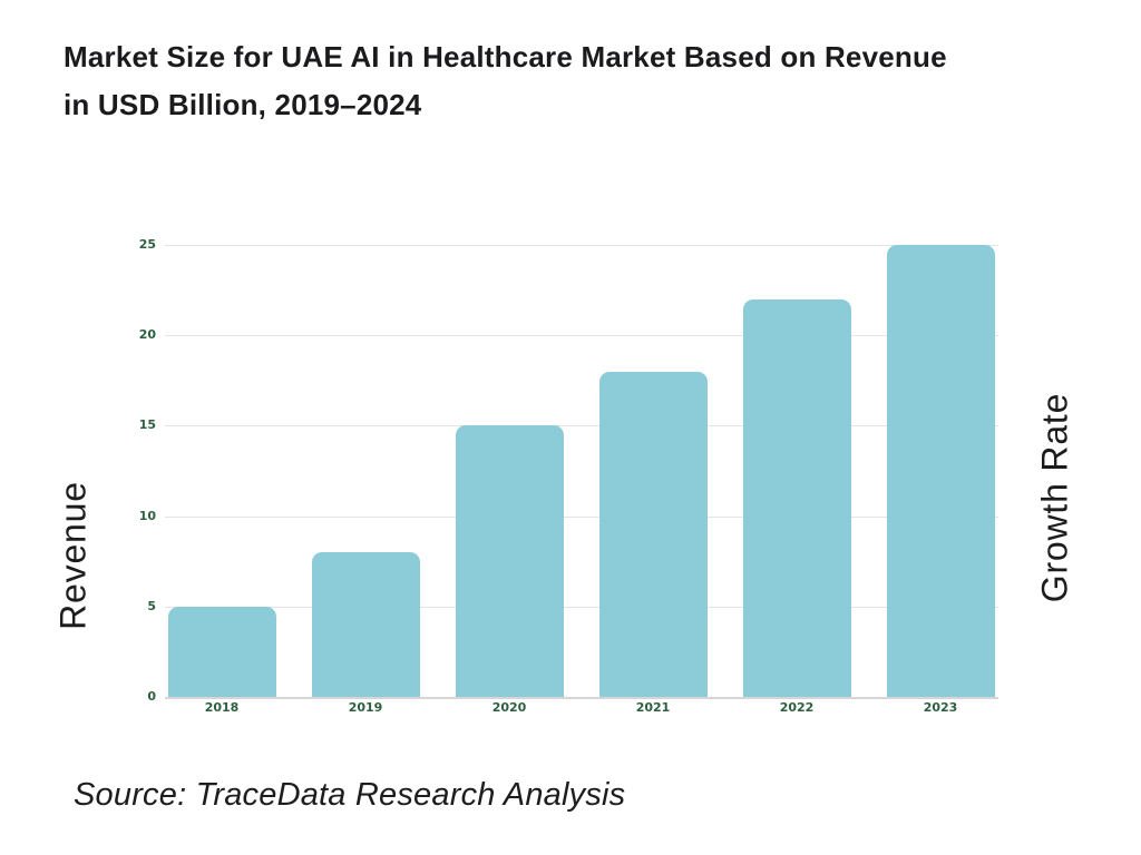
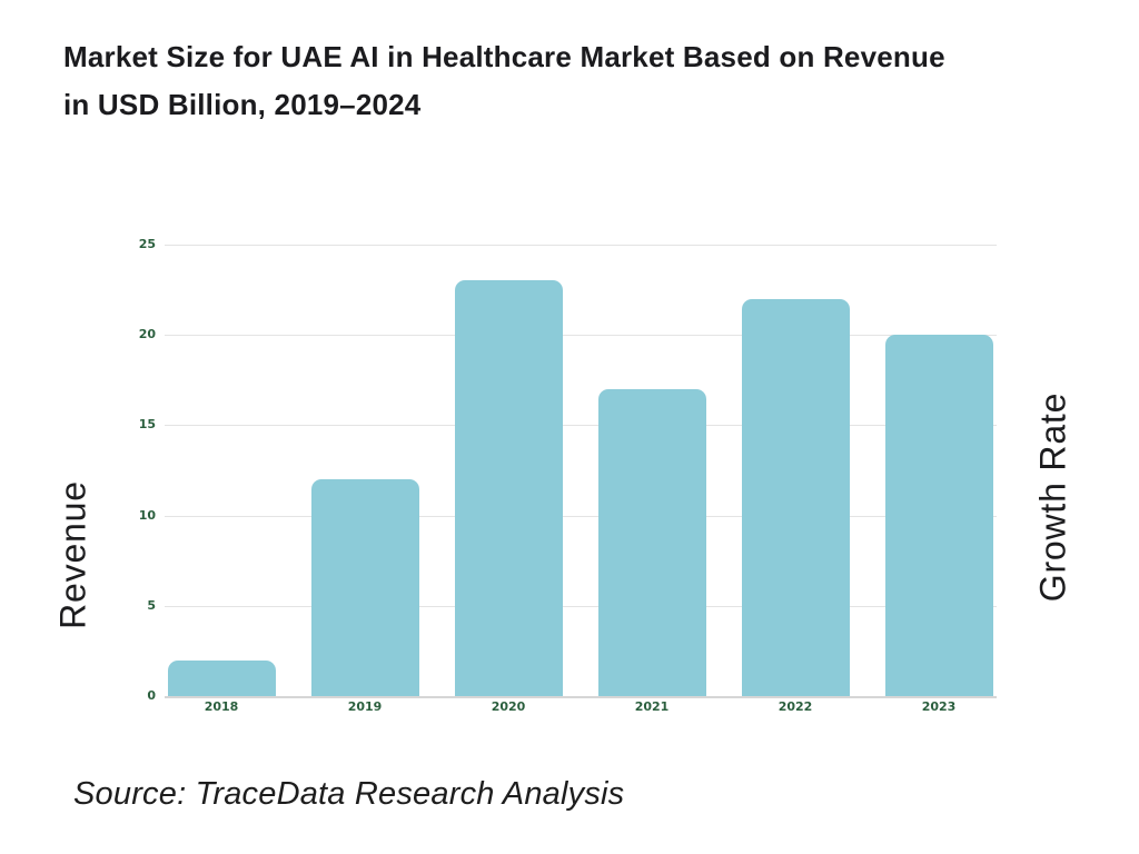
2018: 5 -> 2
2019: 8 -> 12
2020: 15 -> 23
2021: 18 -> 17
2023: 25 -> 20
